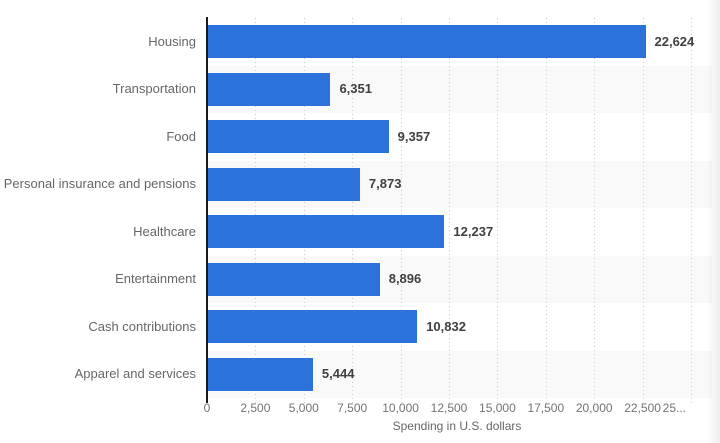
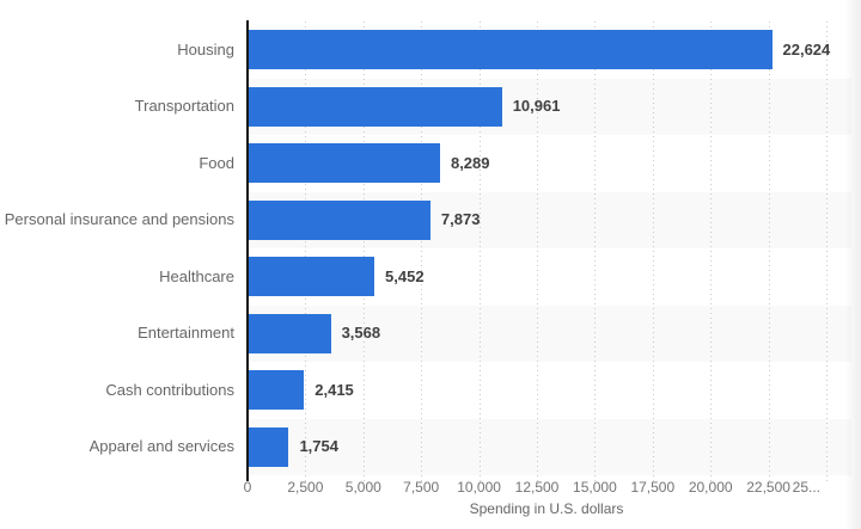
Transportation: 6,351 -> 10,961
Food: 9,357 -> 8,289
Healthcare: 12,237 -> 5,452
Entertainment: 8,896 -> 3,568
Cash contributions: 10,832 -> 2,415
Apparel and services: 5,444 -> 1,754
